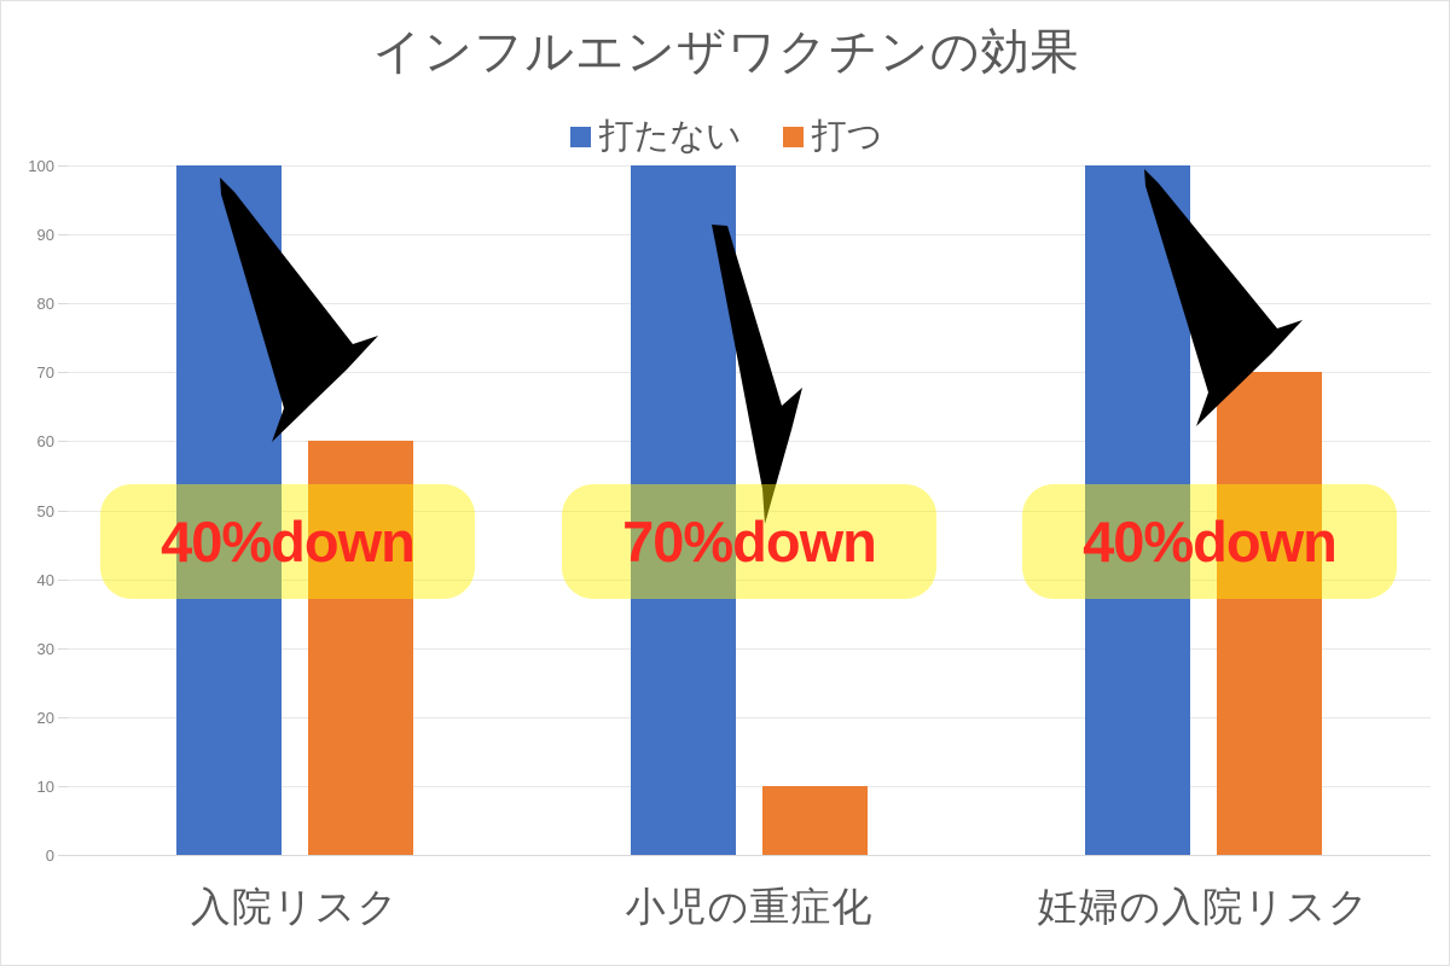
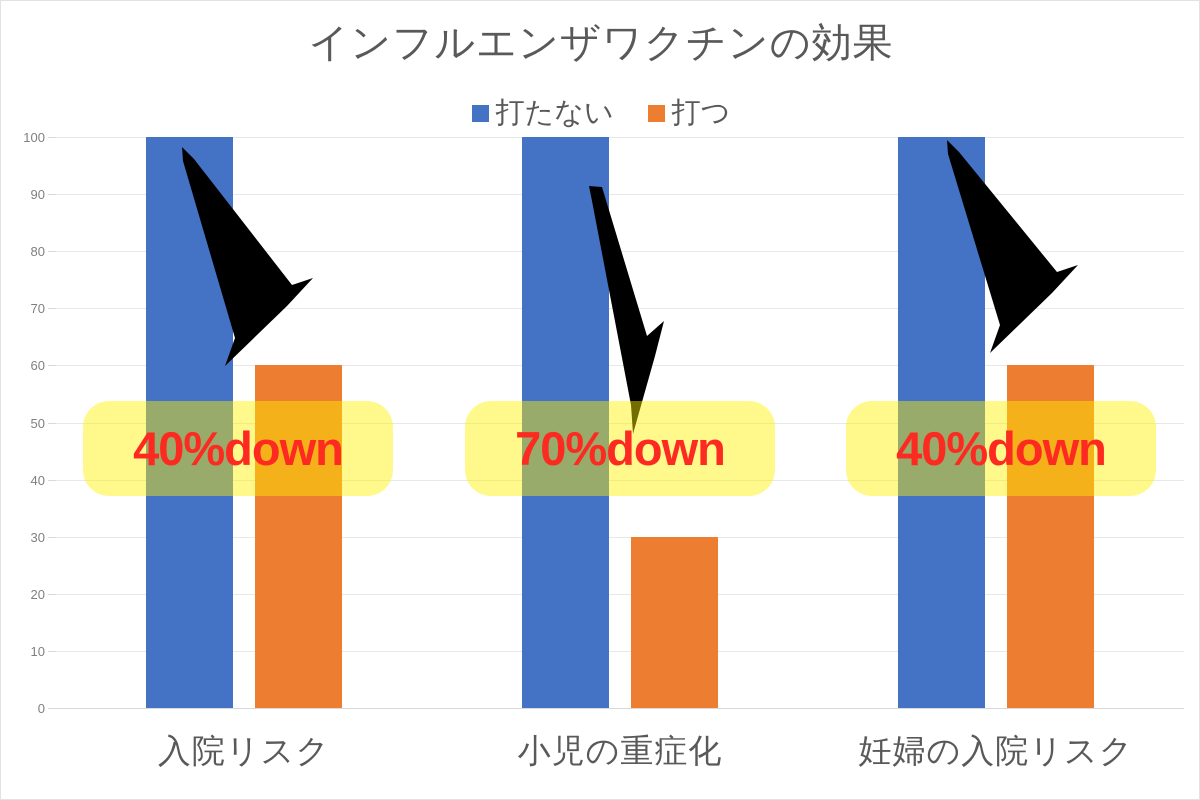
打つ/小児の重症化: 10 -> 30
打つ/妊婦の入院リスク: 70 -> 60
